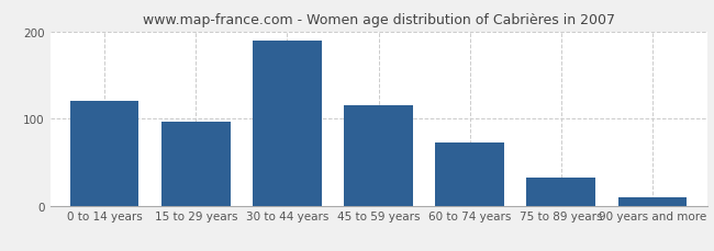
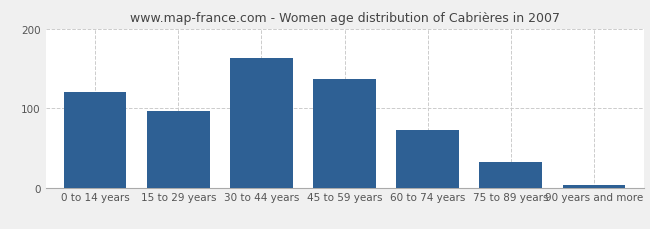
30 to 44 years: 190 -> 163
45 to 59 years: 116 -> 137
90 years and more: 10 -> 3
